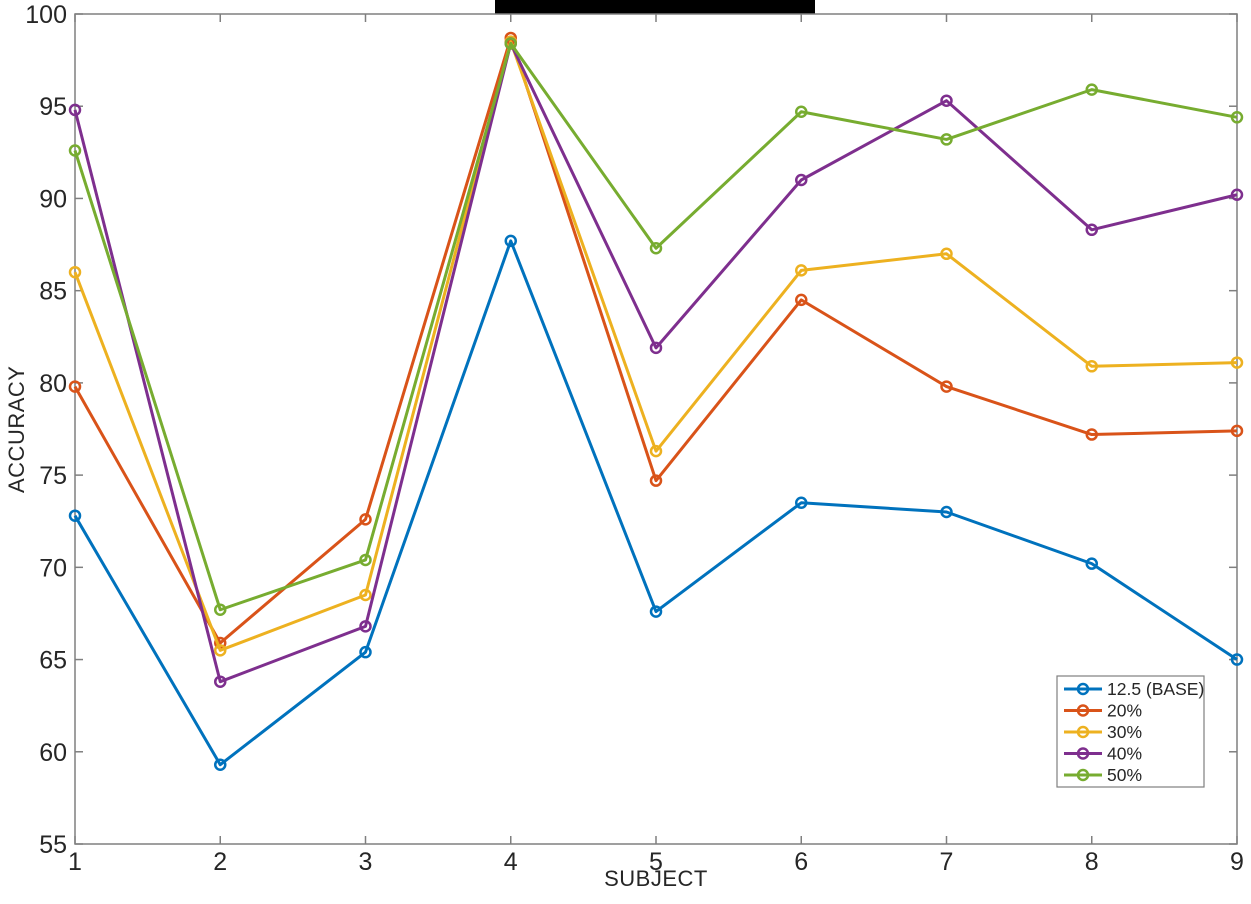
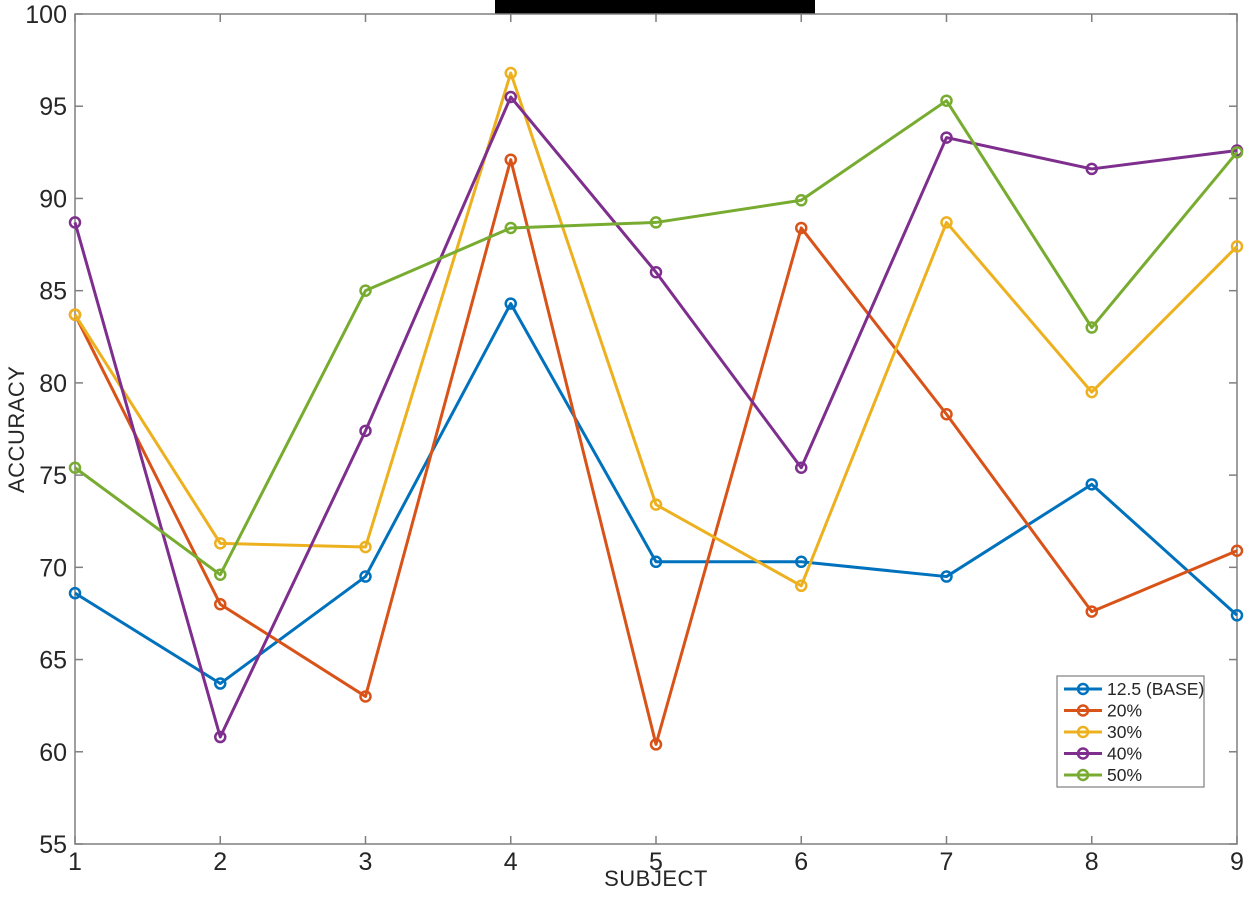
12.5 (BASE)/1: 72.8 -> 68.6
20%/1: 79.8 -> 83.7
30%/1: 86.0 -> 83.7
40%/1: 94.8 -> 88.7
50%/1: 92.6 -> 75.4
12.5 (BASE)/2: 59.3 -> 63.7
20%/2: 65.9 -> 68.0
30%/2: 65.5 -> 71.3
40%/2: 63.8 -> 60.8
50%/2: 67.7 -> 69.6
12.5 (BASE)/3: 65.4 -> 69.5
20%/3: 72.6 -> 63.0
30%/3: 68.5 -> 71.1
40%/3: 66.8 -> 77.4
50%/3: 70.4 -> 85.0
12.5 (BASE)/4: 87.7 -> 84.3
20%/4: 98.7 -> 92.1
30%/4: 98.5 -> 96.8
40%/4: 98.4 -> 95.5
50%/4: 98.4 -> 88.4
12.5 (BASE)/5: 67.6 -> 70.3
20%/5: 74.7 -> 60.4
30%/5: 76.3 -> 73.4
40%/5: 81.9 -> 86.0
50%/5: 87.3 -> 88.7
12.5 (BASE)/6: 73.5 -> 70.3
20%/6: 84.5 -> 88.4
30%/6: 86.1 -> 69.0
40%/6: 91.0 -> 75.4
50%/6: 94.7 -> 89.9
12.5 (BASE)/7: 73.0 -> 69.5
20%/7: 79.8 -> 78.3
30%/7: 87.0 -> 88.7
40%/7: 95.3 -> 93.3
50%/7: 93.2 -> 95.3
12.5 (BASE)/8: 70.2 -> 74.5
20%/8: 77.2 -> 67.6
30%/8: 80.9 -> 79.5
40%/8: 88.3 -> 91.6
50%/8: 95.9 -> 83.0
12.5 (BASE)/9: 65.0 -> 67.4
20%/9: 77.4 -> 70.9
30%/9: 81.1 -> 87.4
40%/9: 90.2 -> 92.6
50%/9: 94.4 -> 92.5
